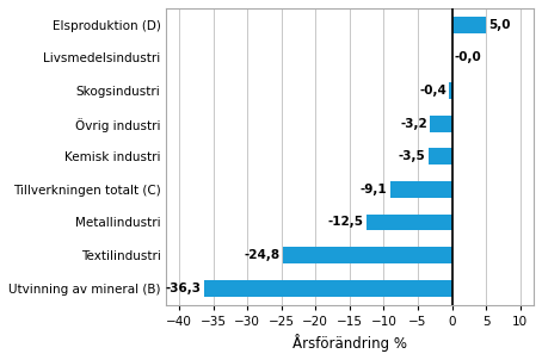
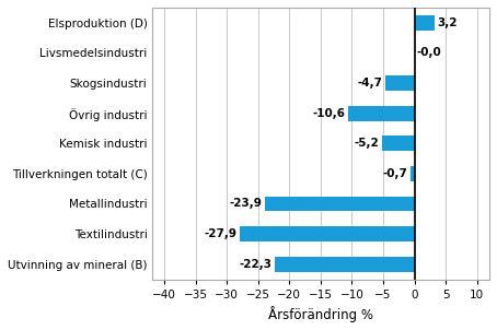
Elsproduktion (D): 5,0 -> 3,2
Skogsindustri: -0,4 -> -4,7
Övrig industri: -3,2 -> -10,6
Kemisk industri: -3,5 -> -5,2
Tillverkningen totalt (C): -9,1 -> -0,7
Metallindustri: -12,5 -> -23,9
Textilindustri: -24,8 -> -27,9
Utvinning av mineral (B): -36,3 -> -22,3
